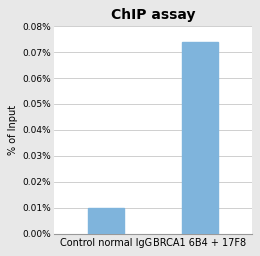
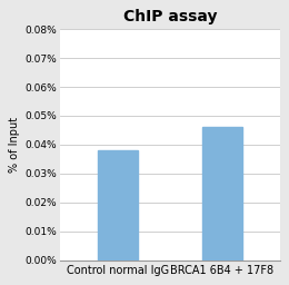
Control normal IgG: 0.010% -> 0.038%
BRCA1 6B4 + 17F8: 0.074% -> 0.046%
